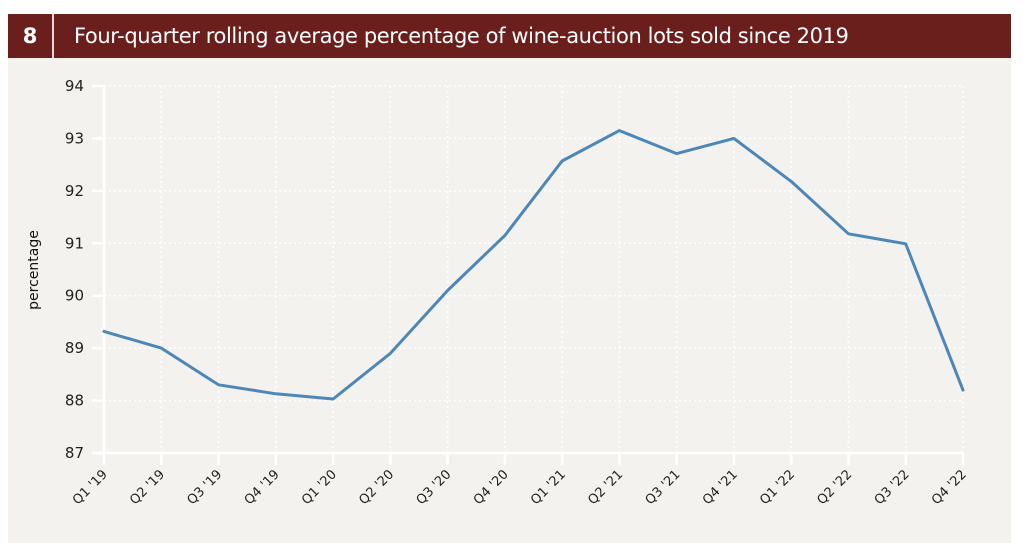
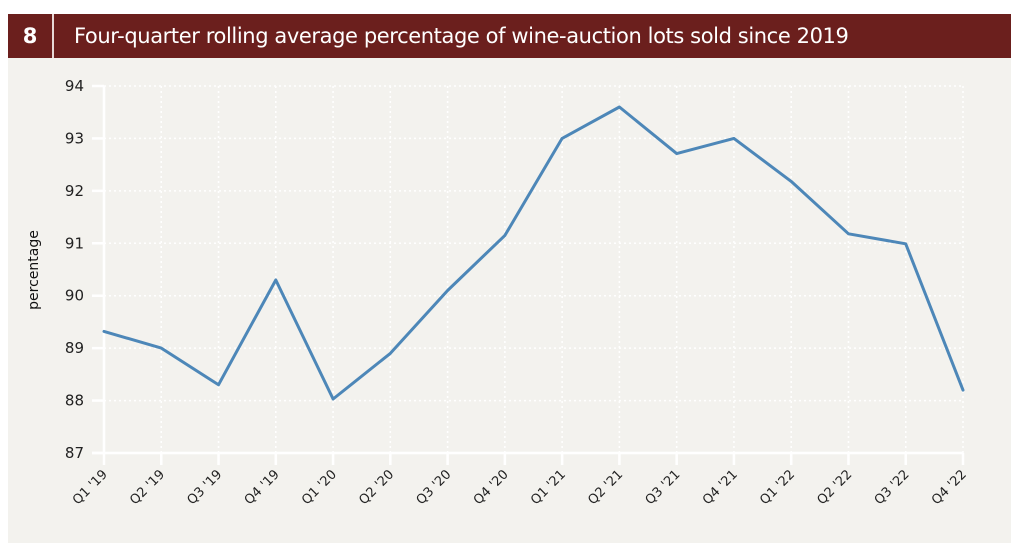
Q4 '19: 88.1 -> 90.3
Q1 '21: 92.6 -> 93.0
Q2 '21: 93.2 -> 93.6
